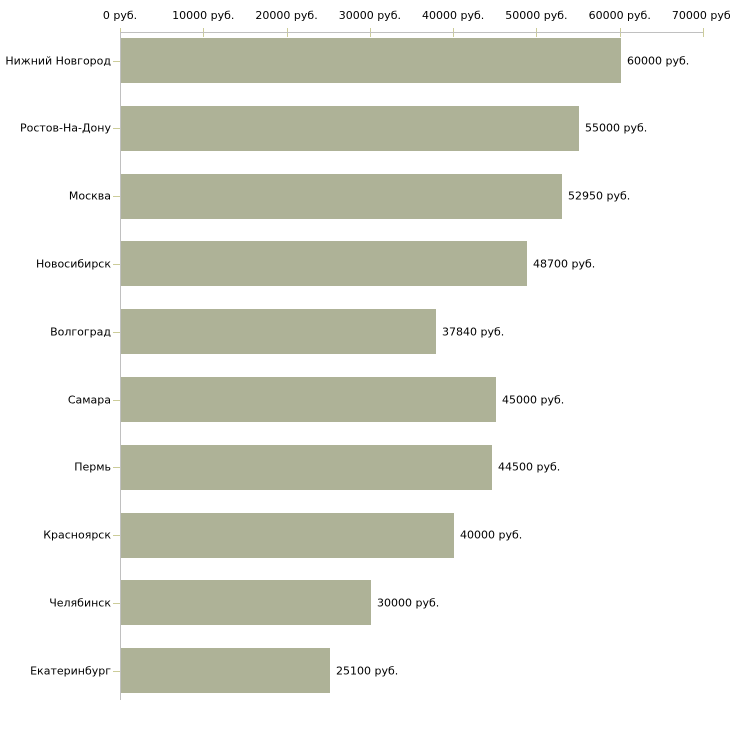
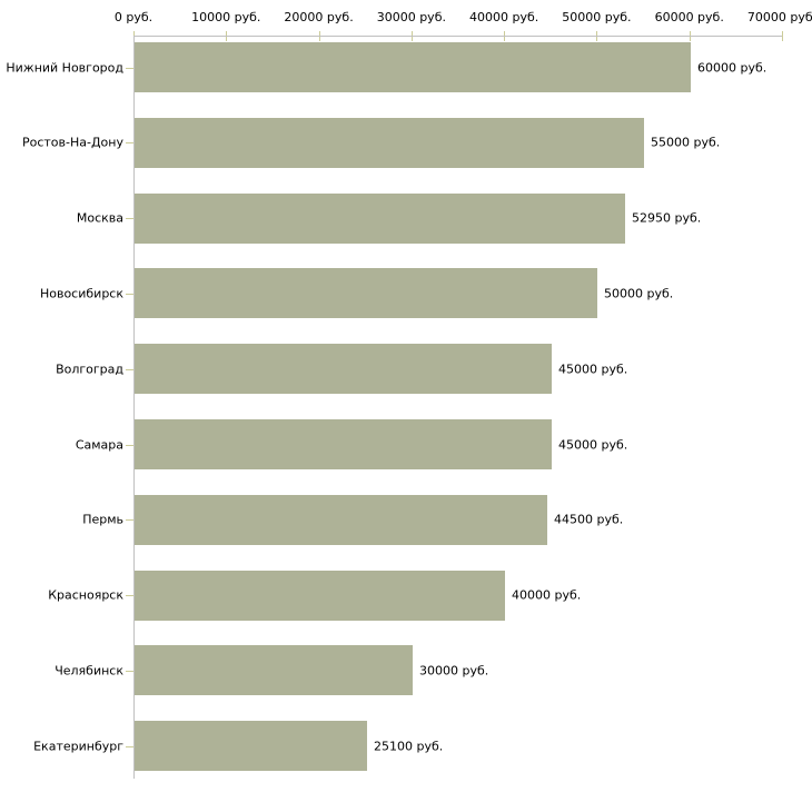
Новосибирск: 48700 -> 50000
Волгоград: 37840 -> 45000
